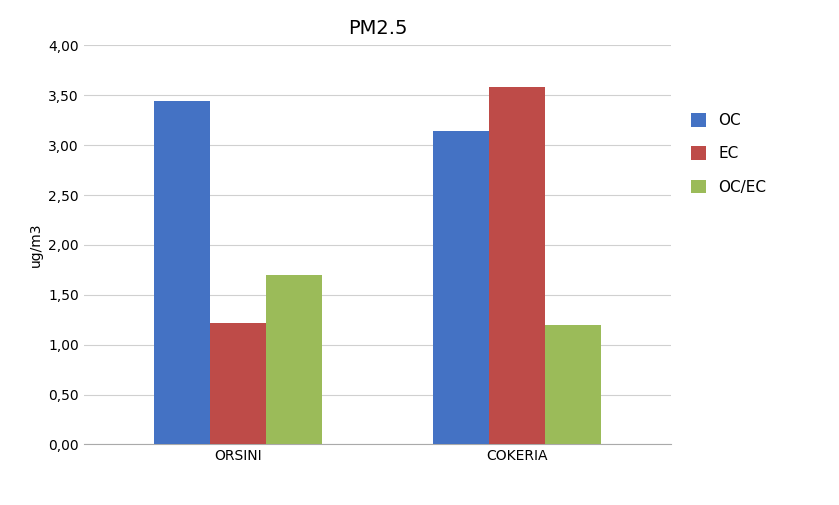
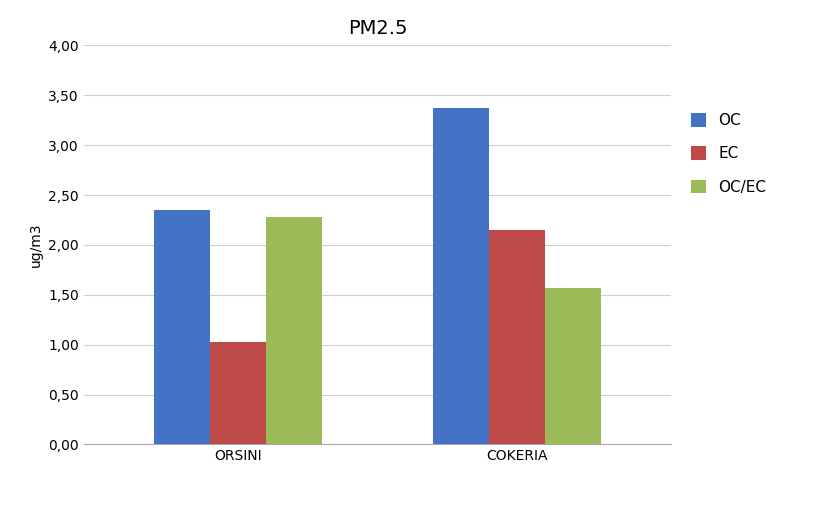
OC/ORSINI: 3,44 -> 2,35
EC/ORSINI: 1,22 -> 1,03
OC/EC/ORSINI: 1,70 -> 2,28
OC/COKERIA: 3,14 -> 3,37
EC/COKERIA: 3,58 -> 2,15
OC/EC/COKERIA: 1,20 -> 1,57
